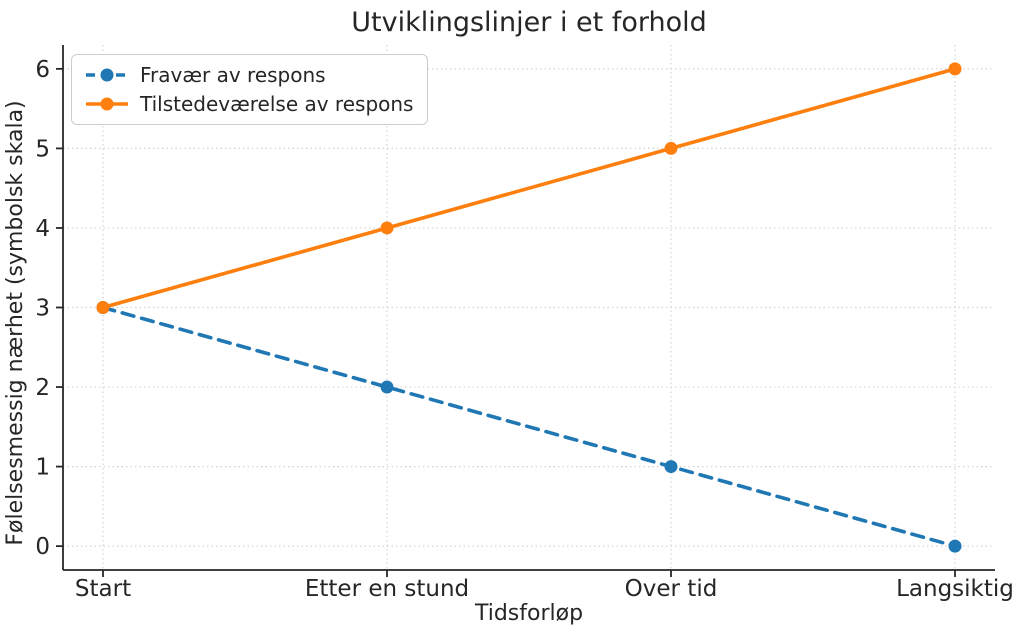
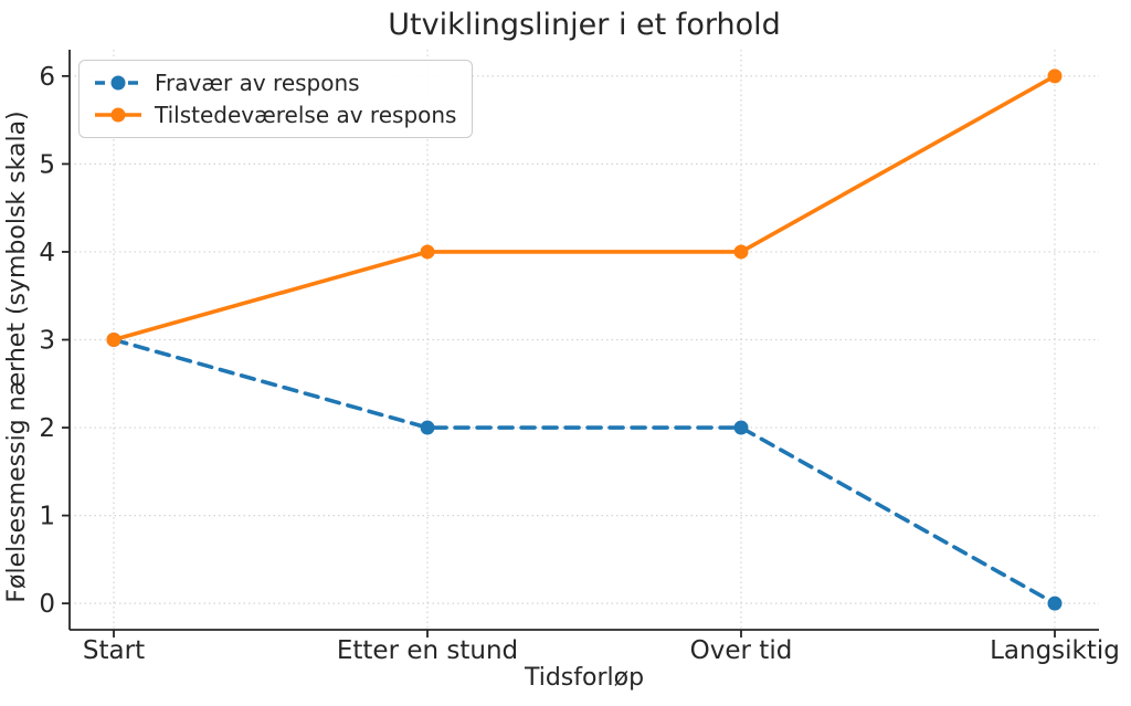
Fravær av respons/Over tid: 1 -> 2
Tilstedeværelse av respons/Over tid: 5 -> 4
